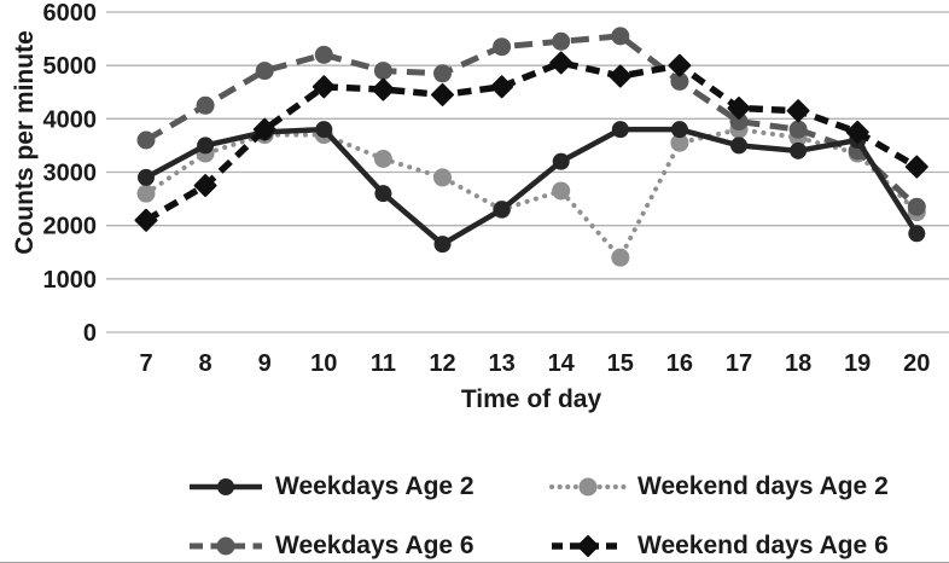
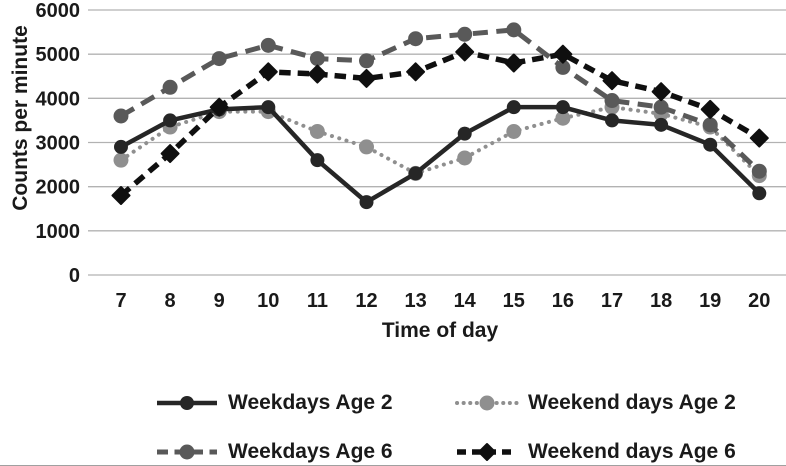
Weekend days Age 6/7: 2100 -> 1800
Weekend days Age 2/15: 1400 -> 3200
Weekend days Age 6/17: 4200 -> 4400
Weekdays Age 2/19: 3600 -> 3000
